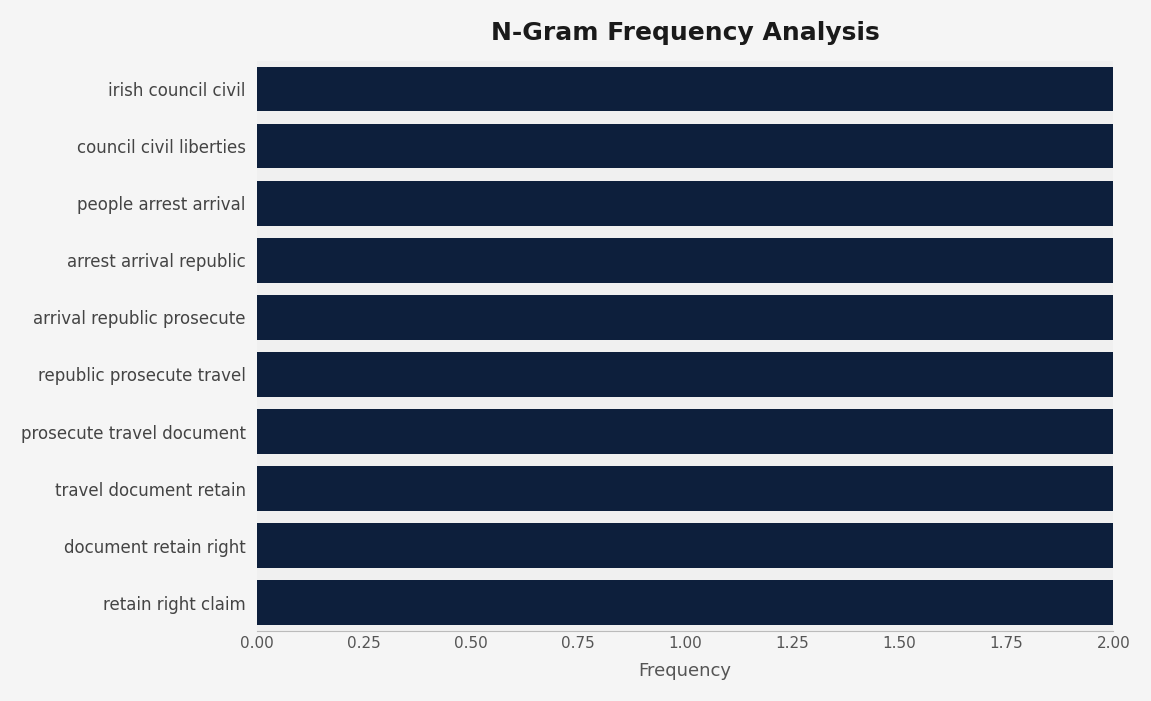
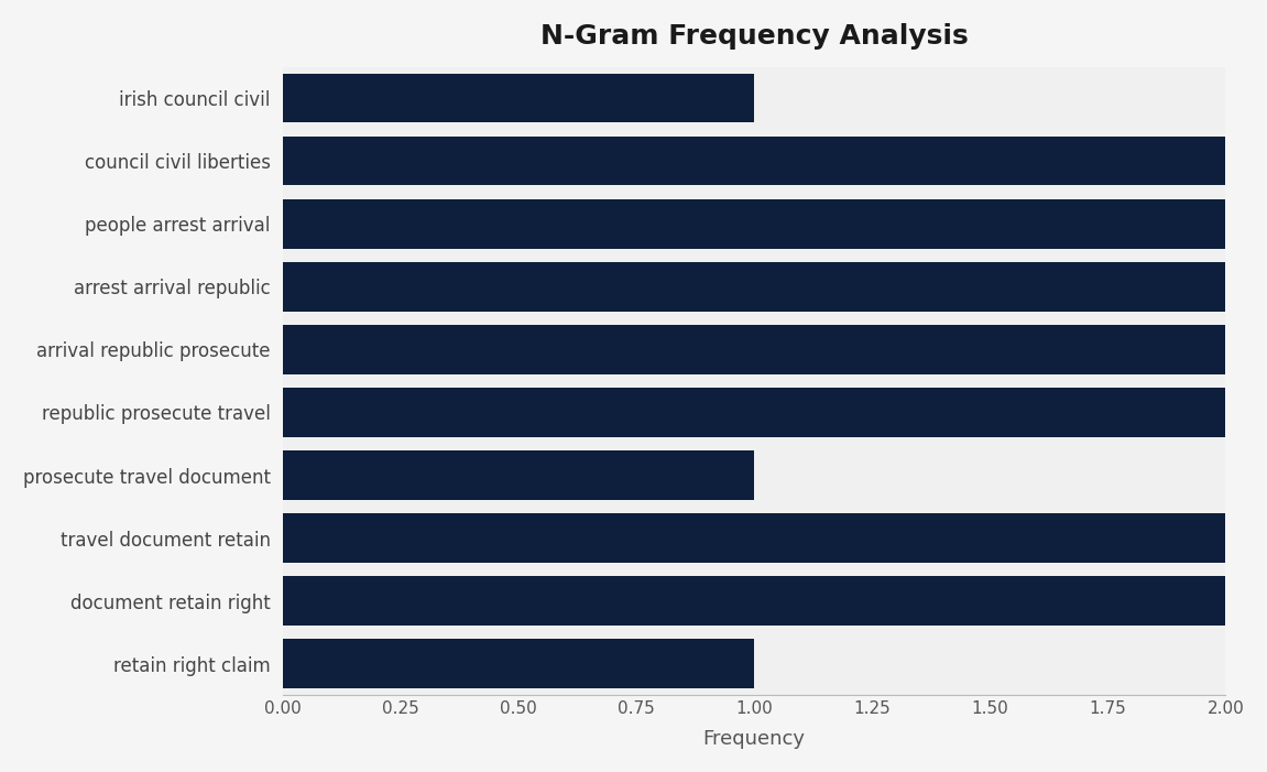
irish council civil: 2 -> 1
prosecute travel document: 2 -> 1
retain right claim: 2 -> 1
